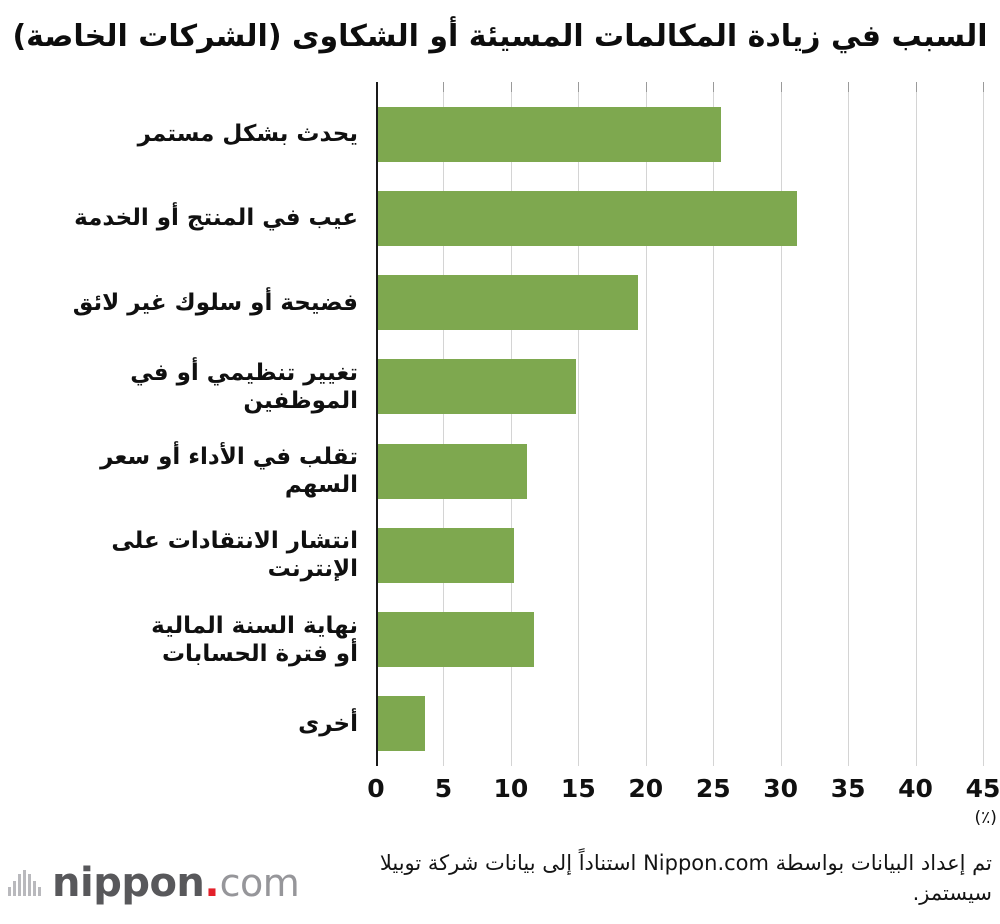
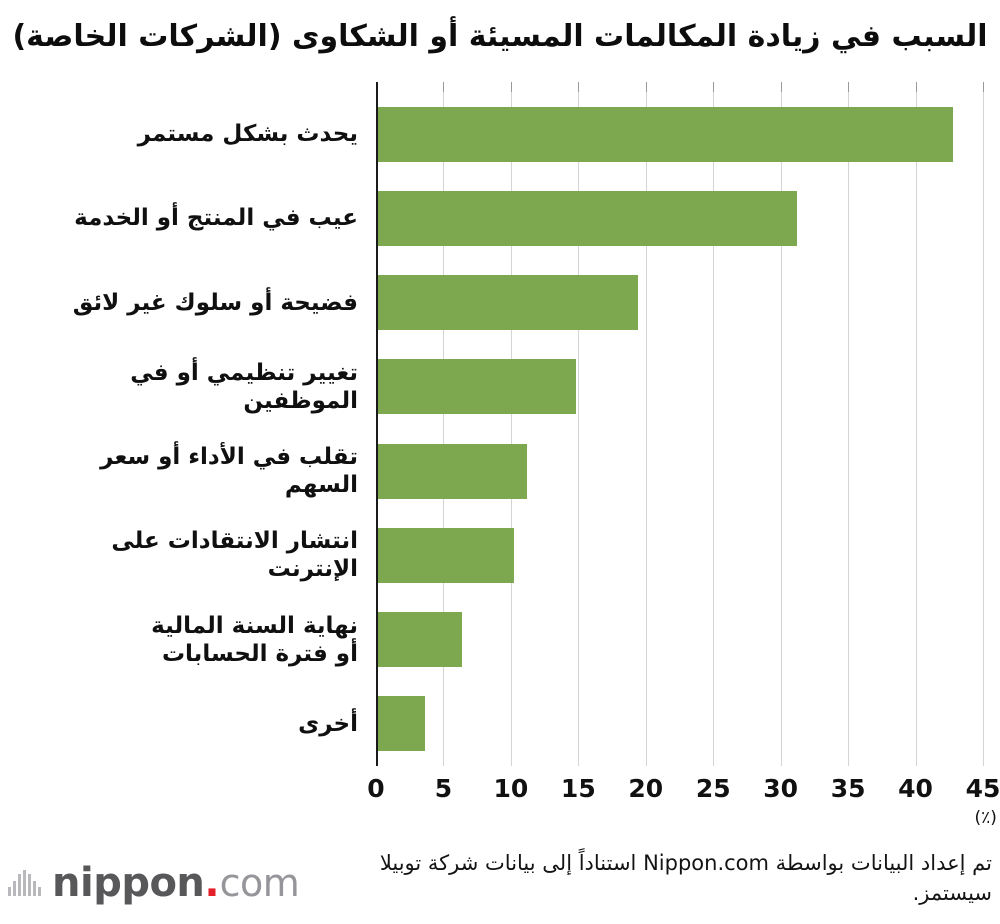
يحدث بشكل مستمر: 25.6 -> 42.8
نهاية السنة المالية أو فترة الحسابات: 11.7 -> 6.4
